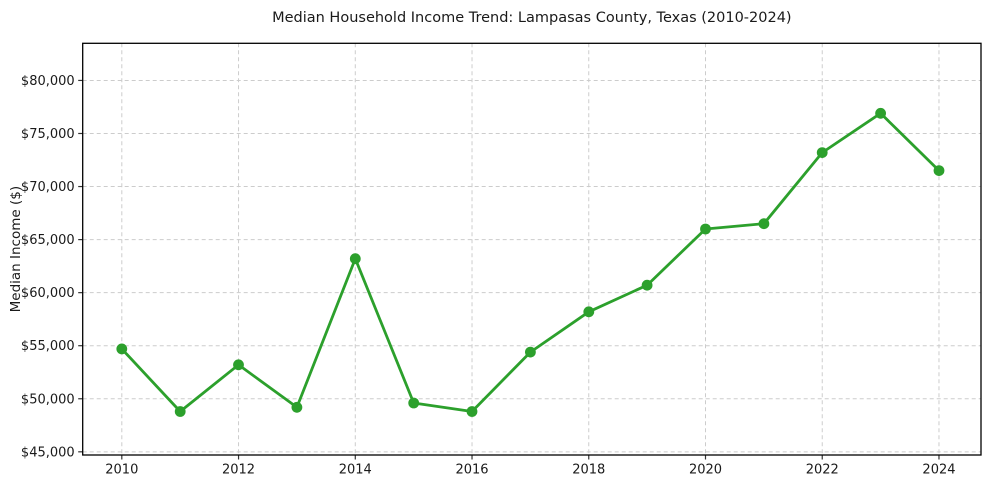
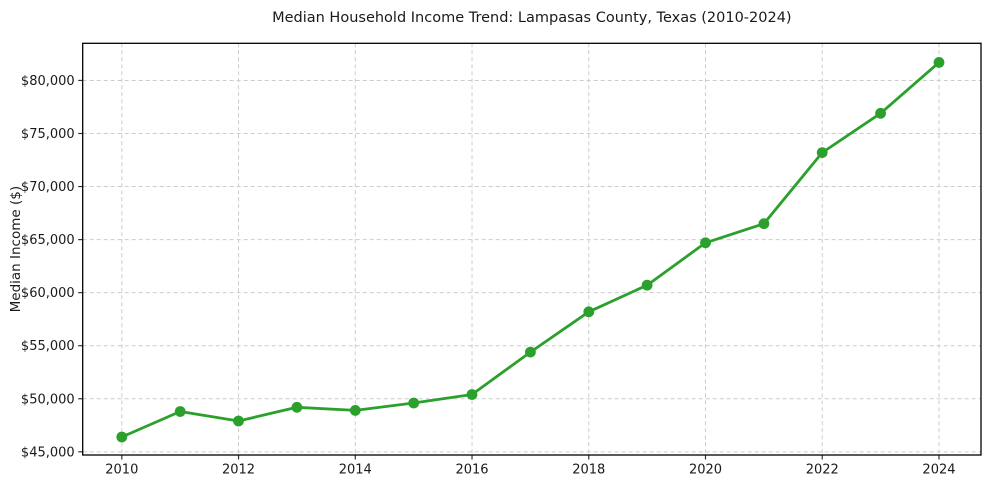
2010: $54700 -> $46400
2012: $53200 -> $47900
2014: $63200 -> $48900
2016: $48800 -> $50400
2020: $66000 -> $64700
2024: $71500 -> $81700
